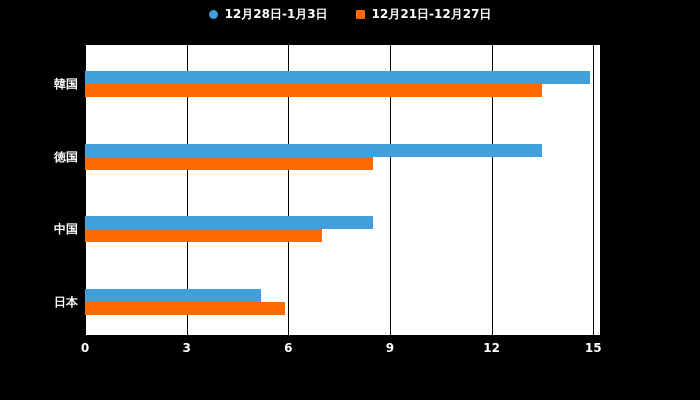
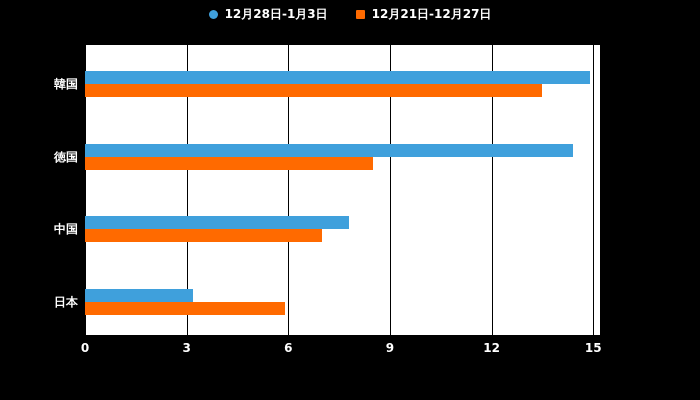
12月28日-1月3日/徳国: 13.5 -> 14.4
12月28日-1月3日/中国: 8.5 -> 7.8
12月28日-1月3日/日本: 5.2 -> 3.2
